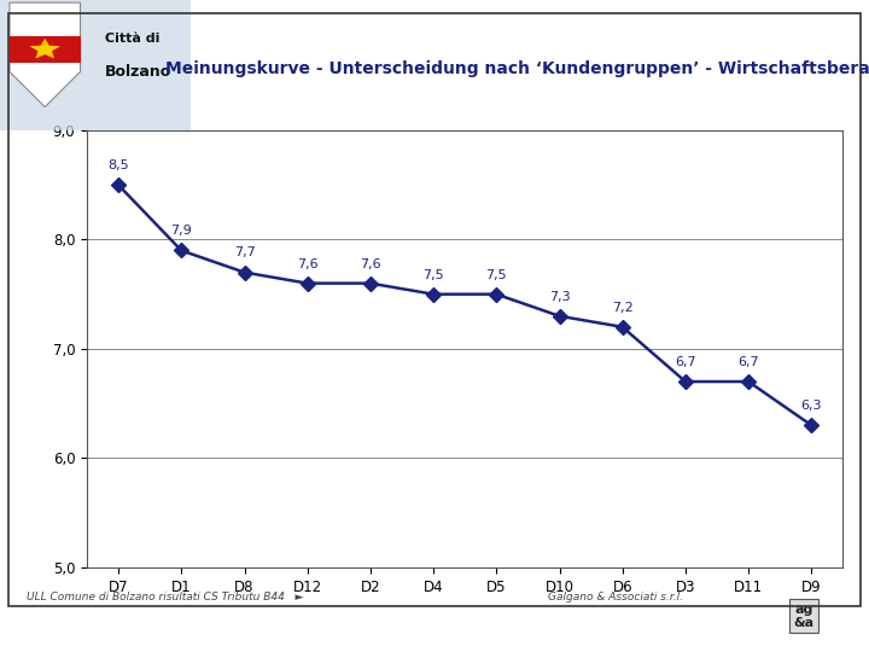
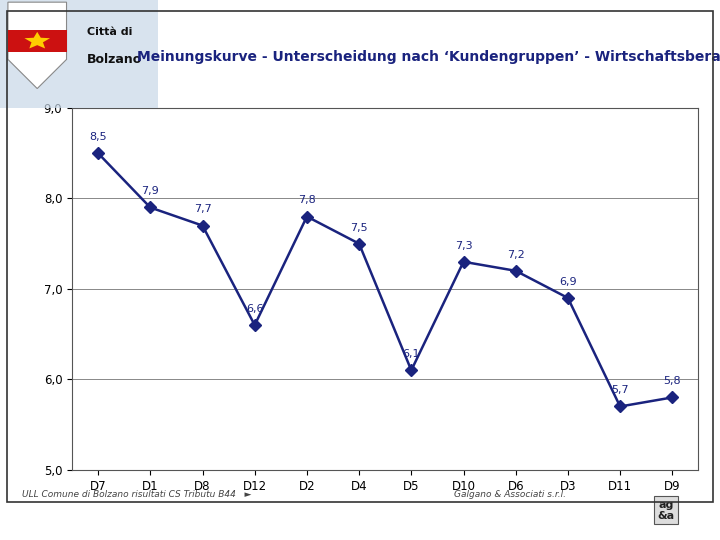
D12: 7,6 -> 6,6
D2: 7,6 -> 7,8
D5: 7,5 -> 6,1
D3: 6,7 -> 6,9
D11: 6,7 -> 5,7
D9: 6,3 -> 5,8
